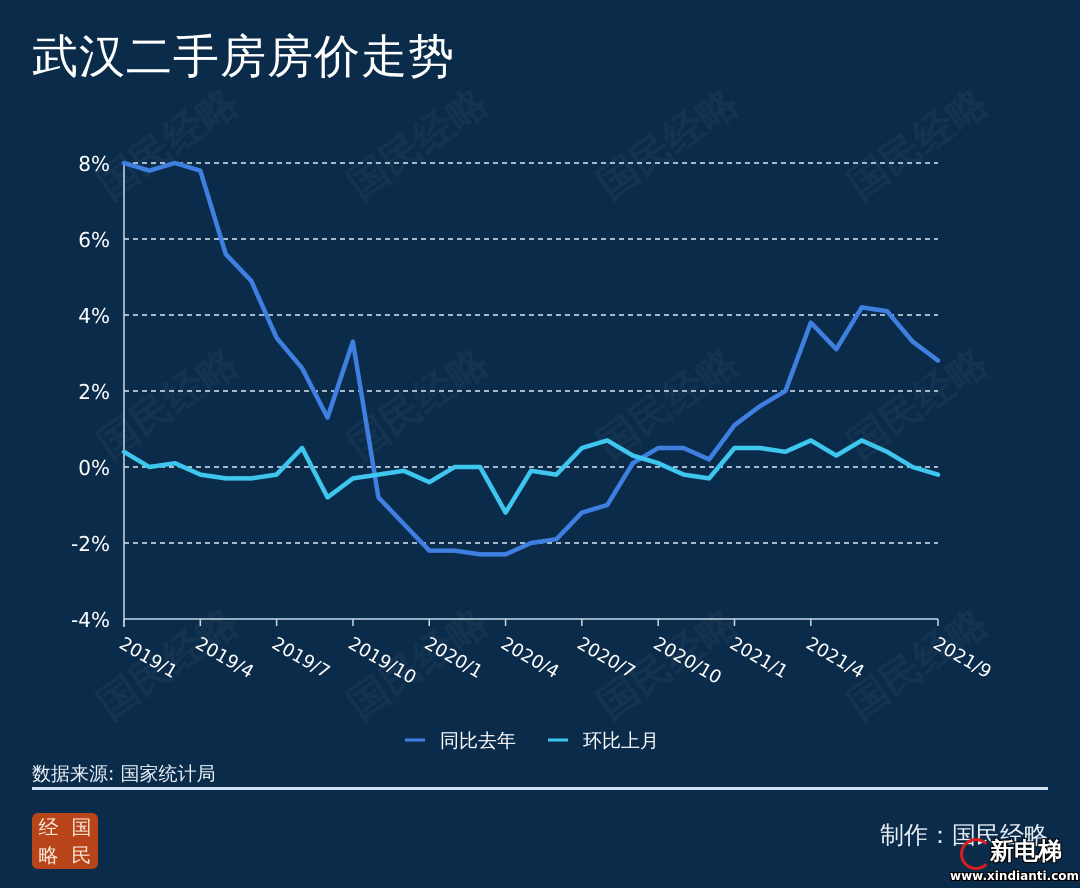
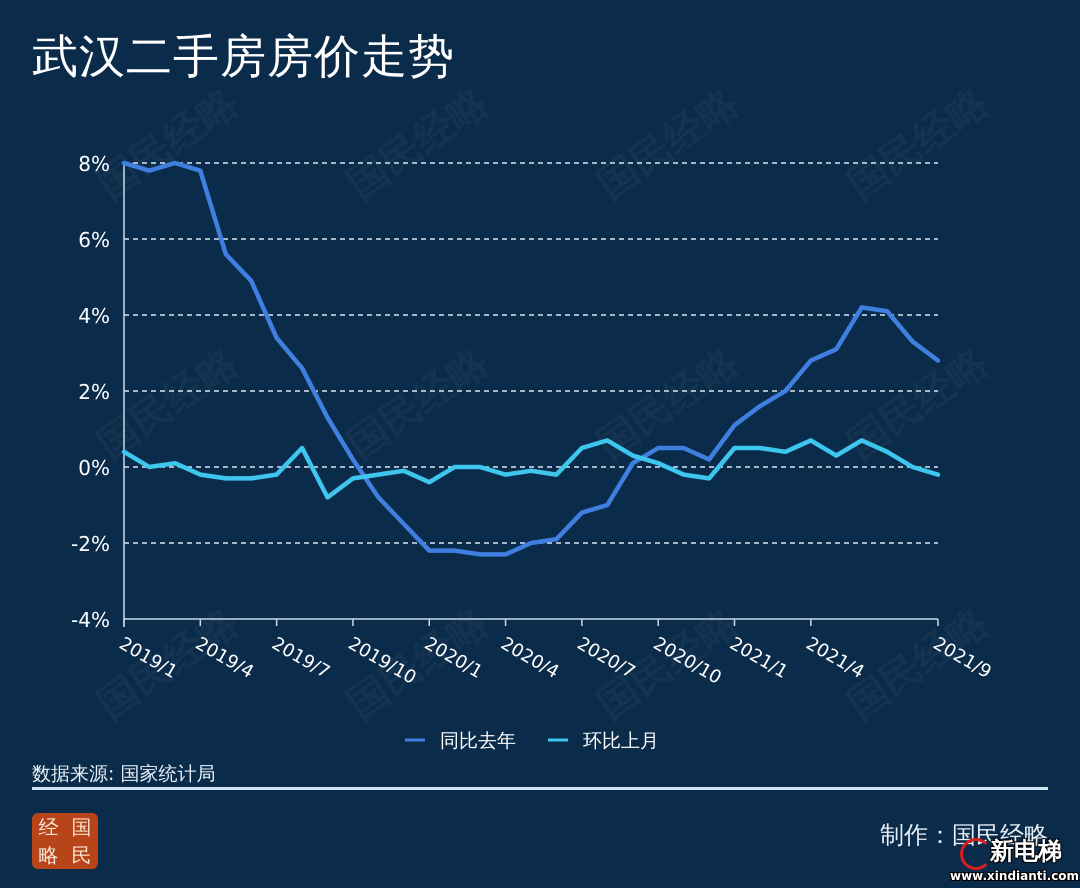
同比去年/2019/10: 3.3% -> 0.2%
环比上月/2020/4: -1.2% -> -0.2%
同比去年/2021/4: 3.8% -> 2.8%
